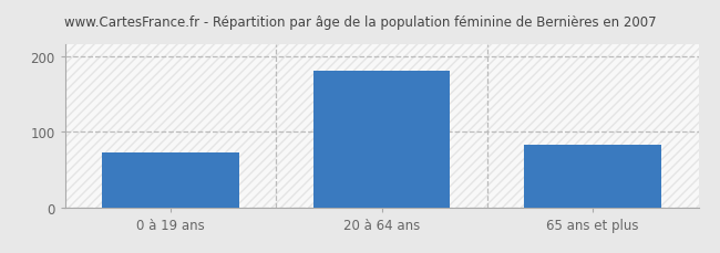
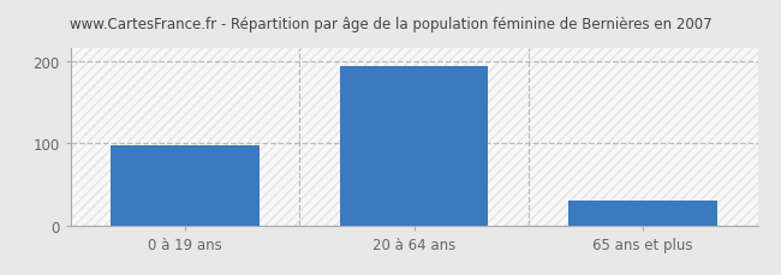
0 à 19 ans: 72 -> 97
20 à 64 ans: 180 -> 194
65 ans et plus: 82 -> 30
